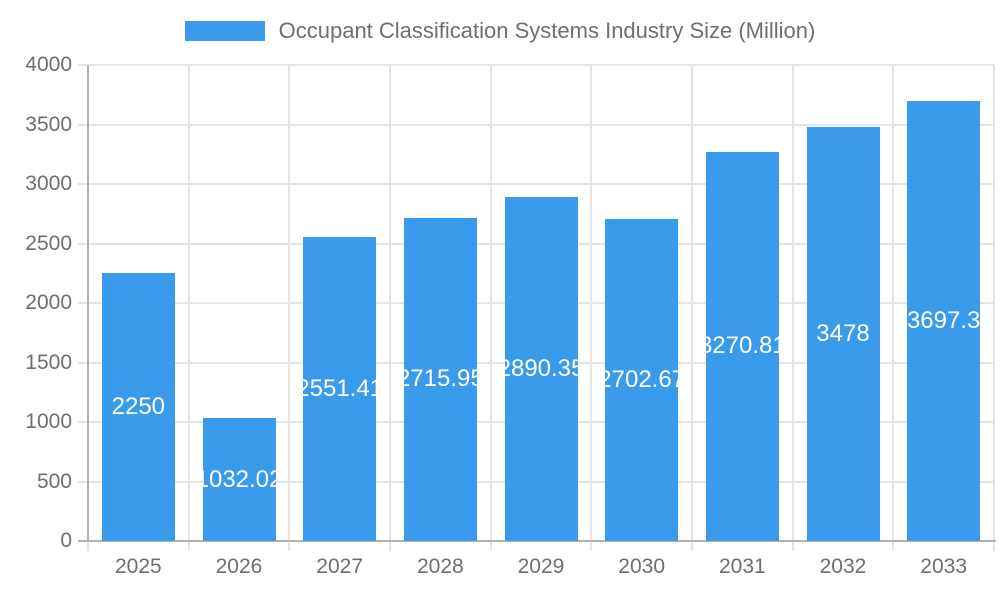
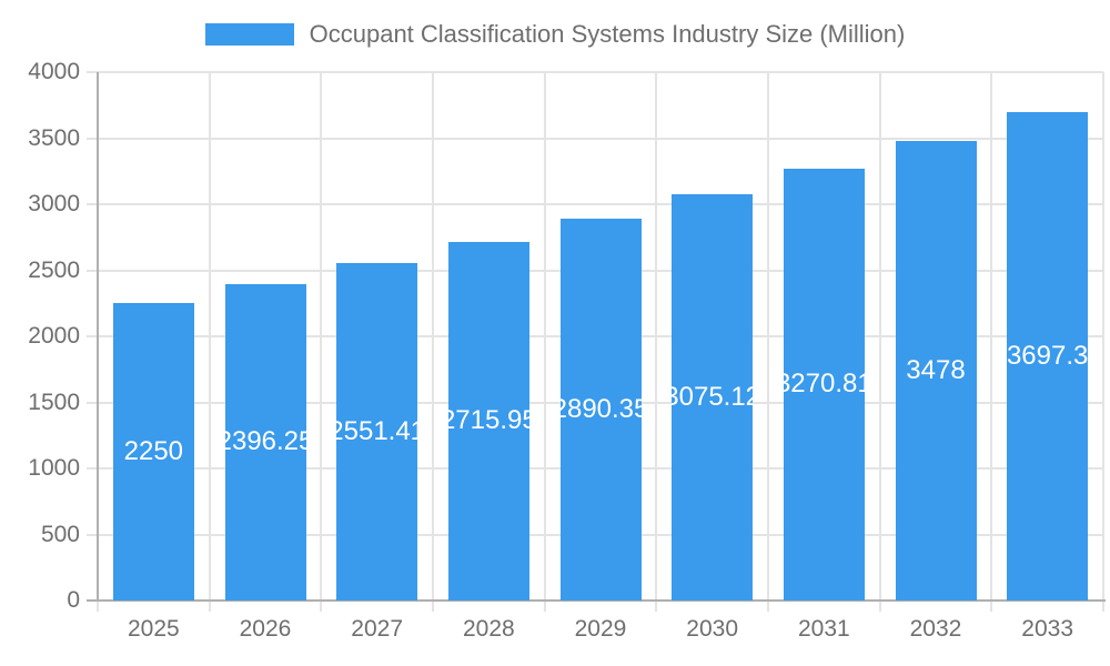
2026: 1032.02 -> 2396.25
2030: 2702.67 -> 3075.12
